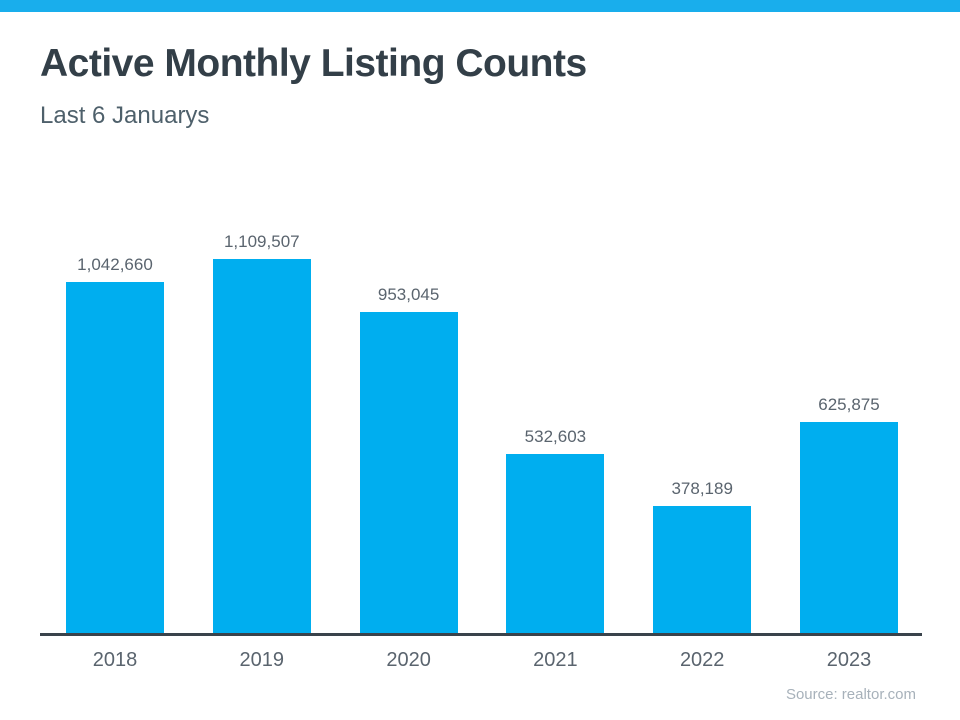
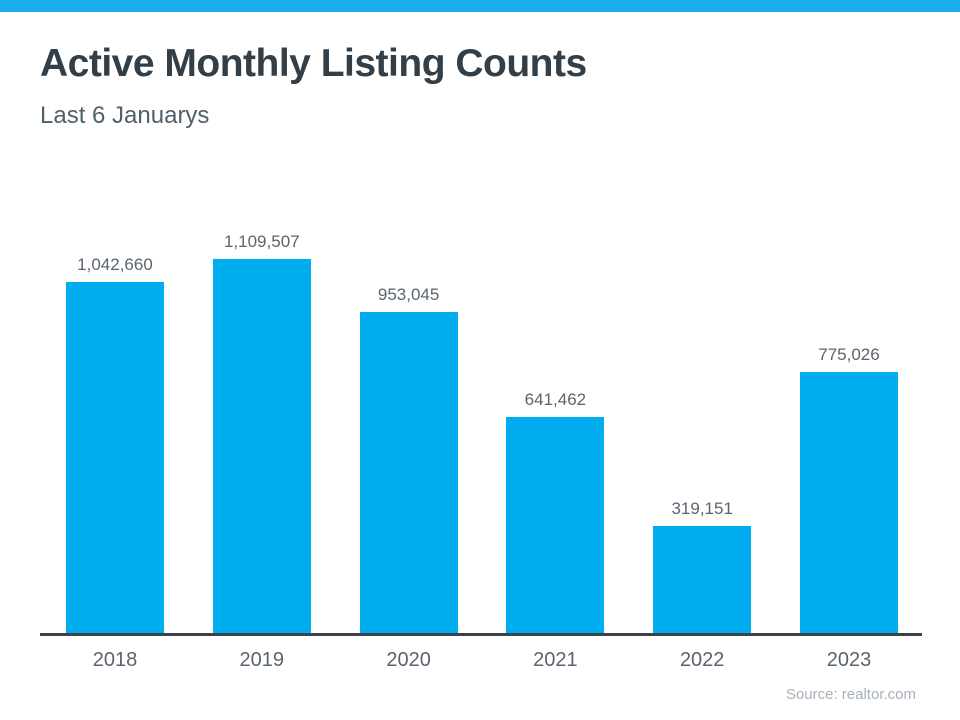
2021: 532,603 -> 641,462
2022: 378,189 -> 319,151
2023: 625,875 -> 775,026
